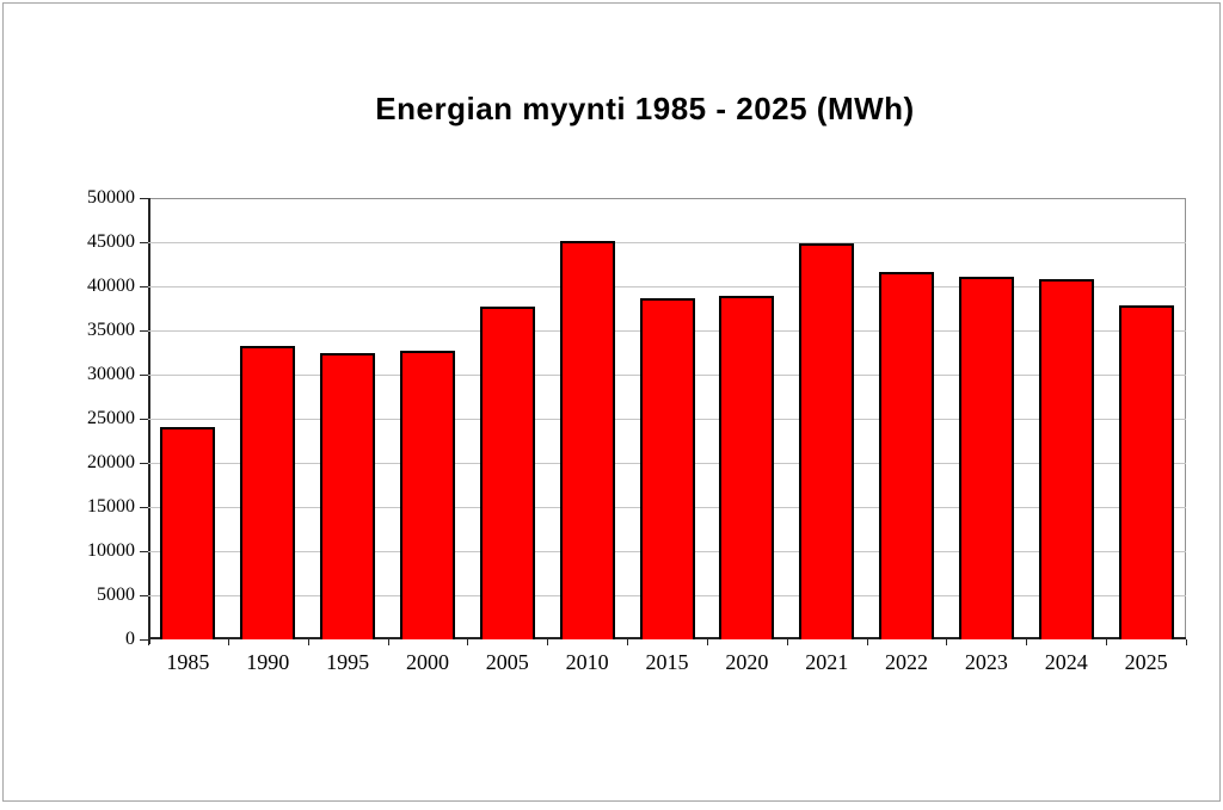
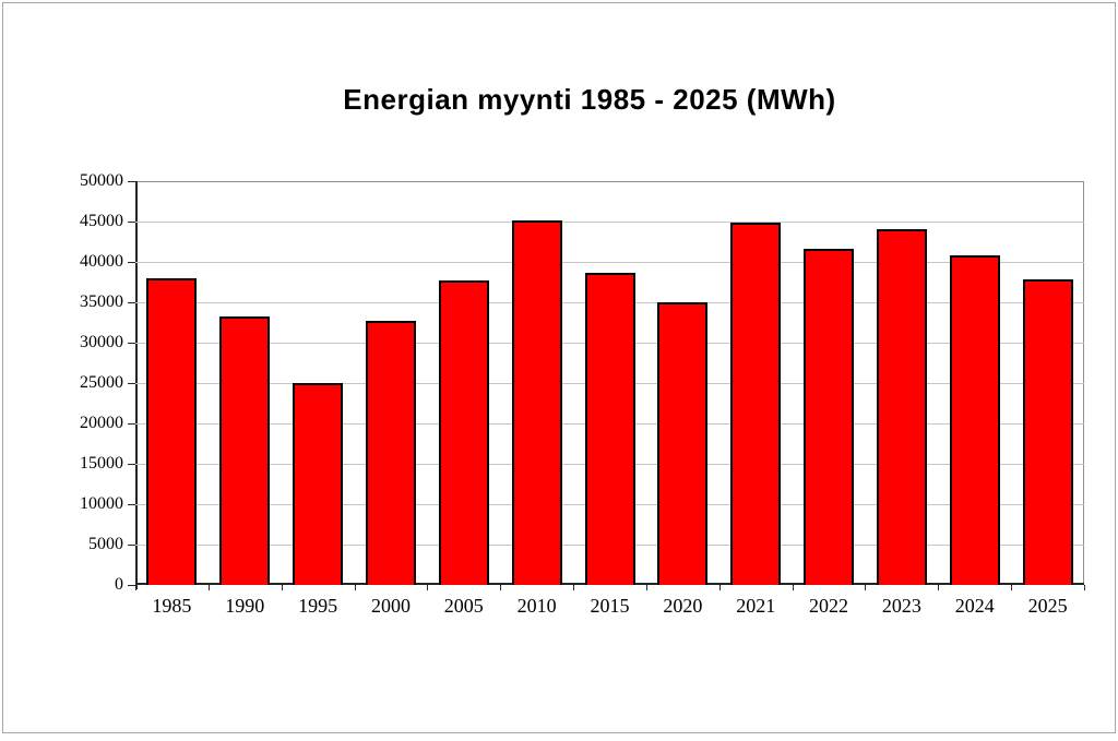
1985: 24000 -> 38000
1995: 32000 -> 25000
2020: 39000 -> 35000
2023: 41000 -> 44000
